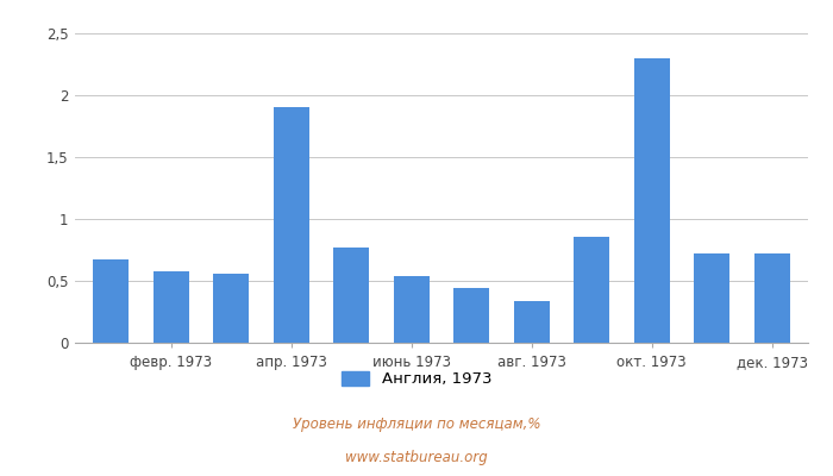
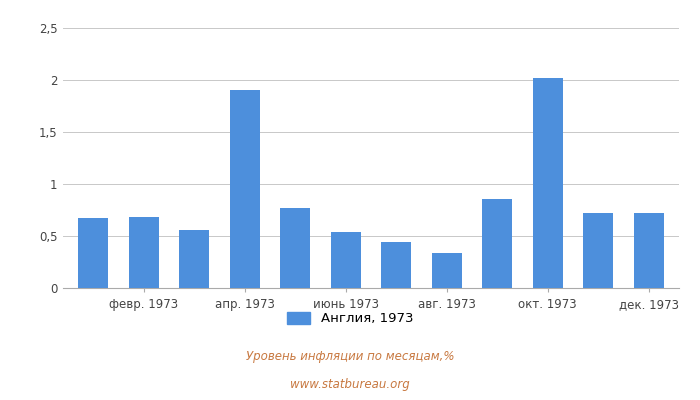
февр. 1973: 0,58 -> 0,68
окт. 1973: 2,30 -> 2,02
